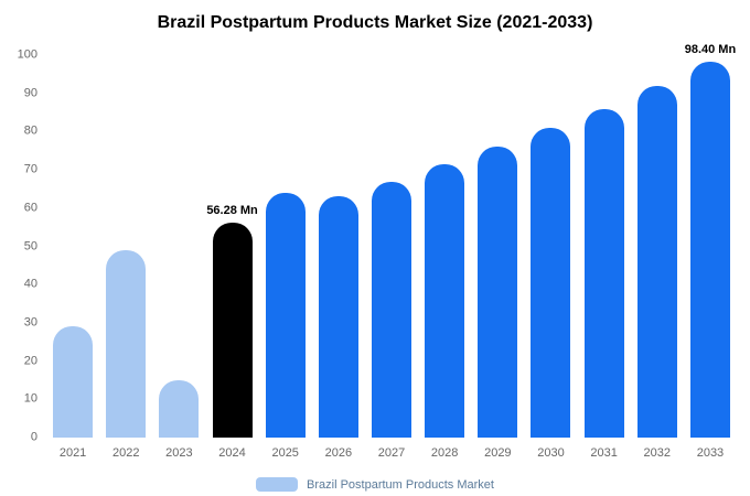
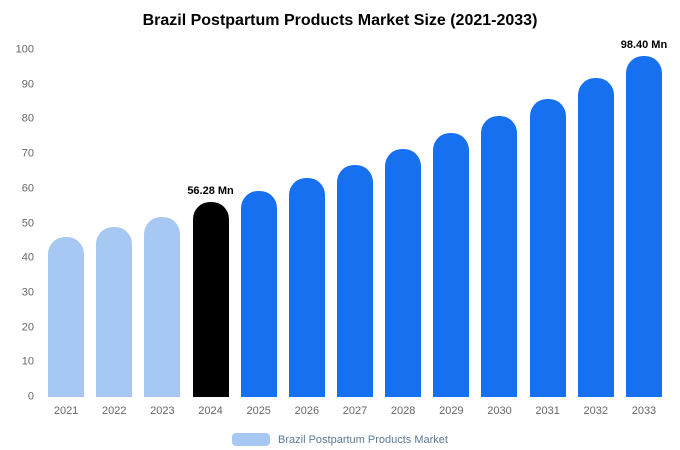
2021: 29 -> 46
2023: 15 -> 52
2025: 64 -> 60
